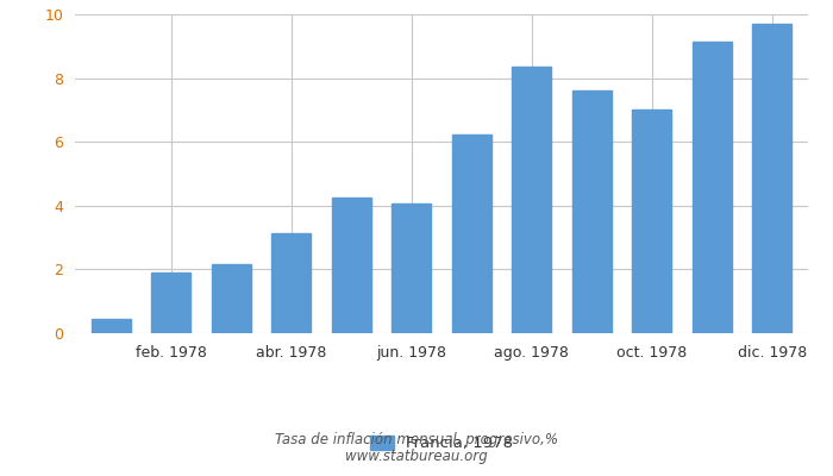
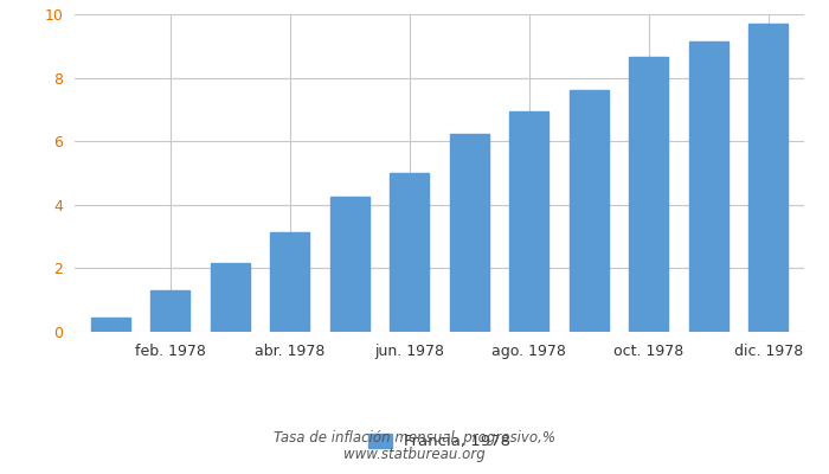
feb. 1978: 1.90 -> 1.30
jun. 1978: 4.05 -> 5.00
ago. 1978: 8.35 -> 6.95
oct. 1978: 7.00 -> 8.65
